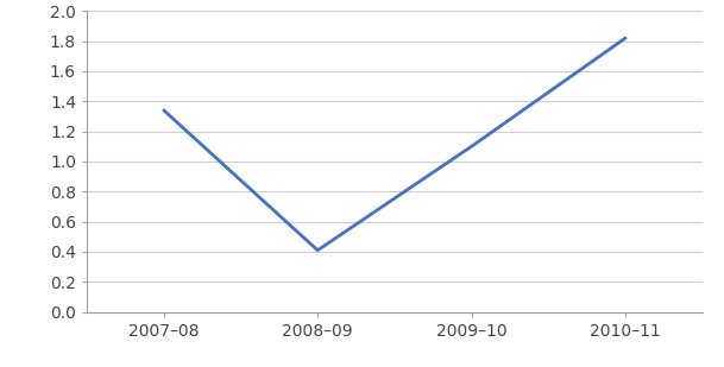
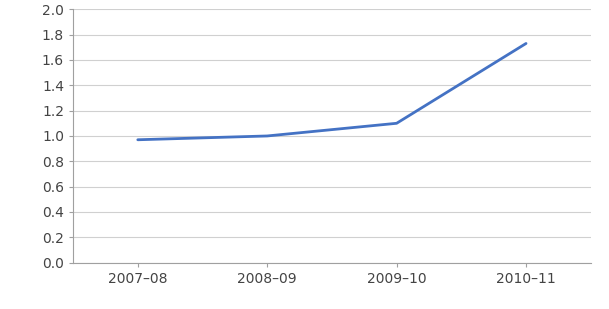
2007–08: 1.34 -> 0.97
2008–09: 0.41 -> 1.00
2010–11: 1.82 -> 1.73
